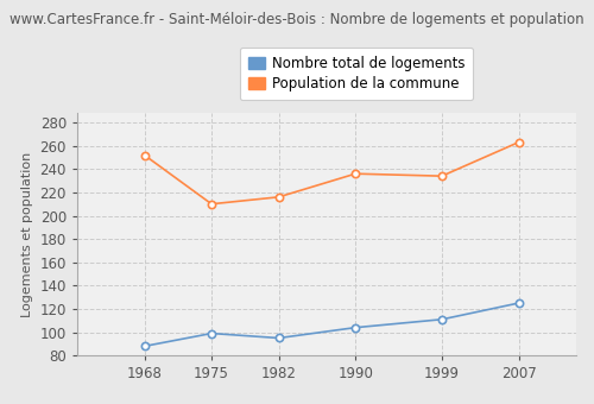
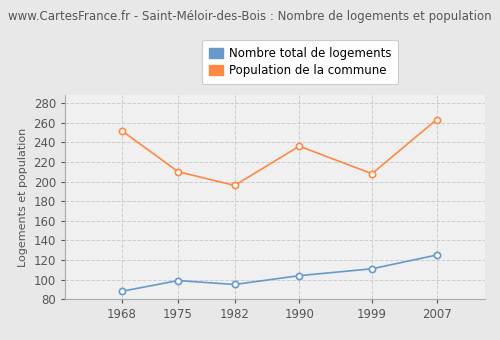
Population de la commune/1982: 216 -> 196
Population de la commune/1999: 234 -> 208
